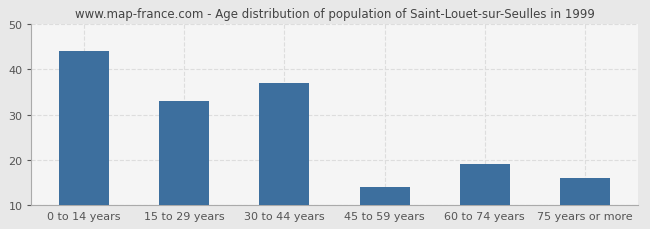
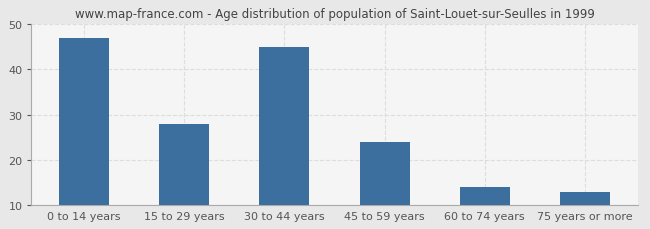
0 to 14 years: 44 -> 47
15 to 29 years: 33 -> 28
30 to 44 years: 37 -> 45
45 to 59 years: 14 -> 24
60 to 74 years: 19 -> 14
75 years or more: 16 -> 13
